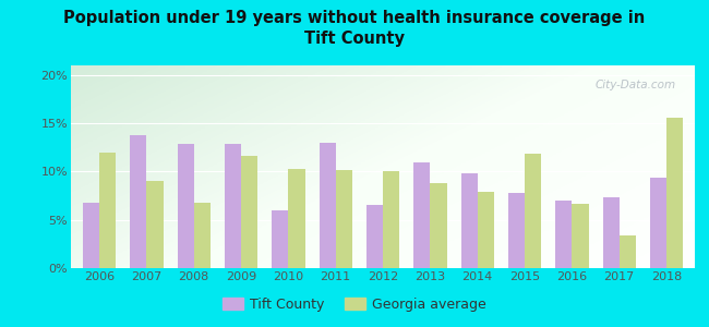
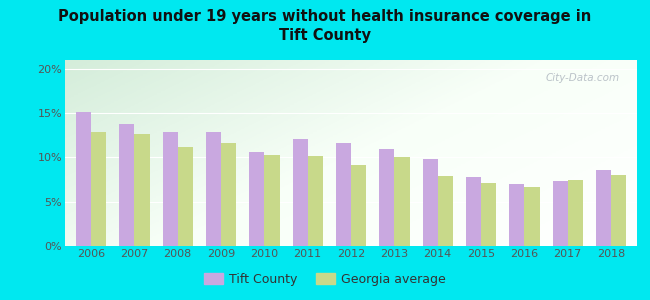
Tift County/2006: 6.8% -> 15.1%
Georgia average/2006: 12.0% -> 12.9%
Georgia average/2007: 9.0% -> 12.7%
Georgia average/2008: 6.8% -> 11.2%
Tift County/2010: 6.0% -> 10.6%
Tift County/2011: 13.0% -> 12.1%
Tift County/2012: 6.6% -> 11.6%
Georgia average/2012: 10.0% -> 9.2%
Georgia average/2013: 8.8% -> 10.0%
Georgia average/2015: 11.8% -> 7.1%
Georgia average/2017: 3.4% -> 7.4%
Tift County/2018: 9.4% -> 8.6%
Georgia average/2018: 15.6% -> 8.0%
